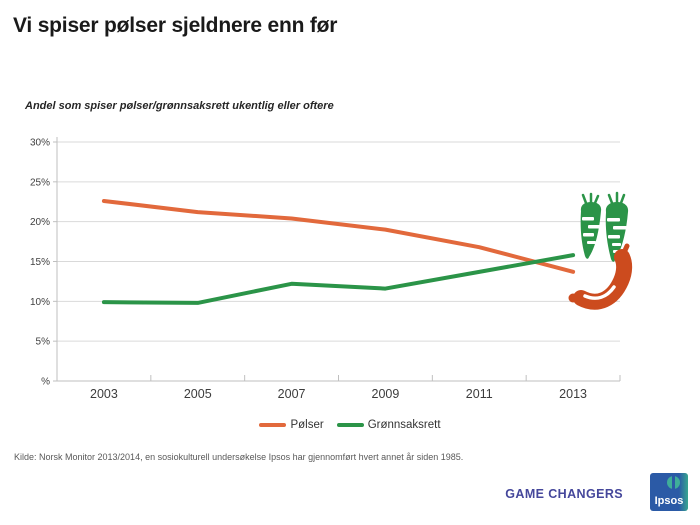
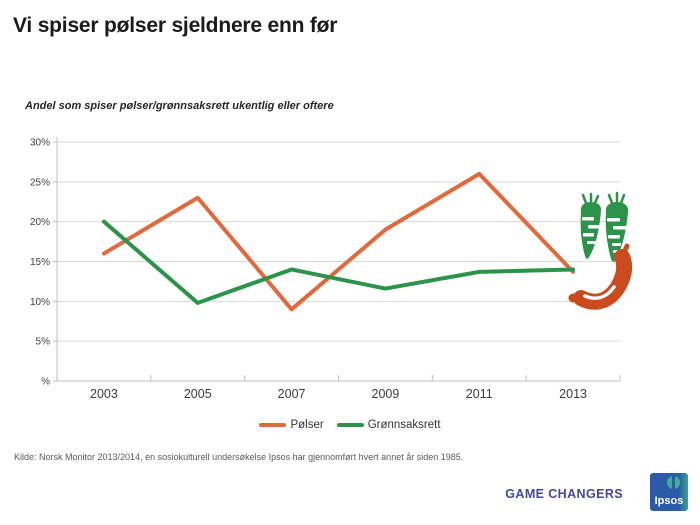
Pølser/2003: 23% -> 16%
Grønnsaksrett/2003: 10% -> 20%
Pølser/2005: 21% -> 23%
Pølser/2007: 20% -> 9%
Grønnsaksrett/2007: 12% -> 14%
Pølser/2011: 17% -> 26%
Grønnsaksrett/2013: 16% -> 14%
